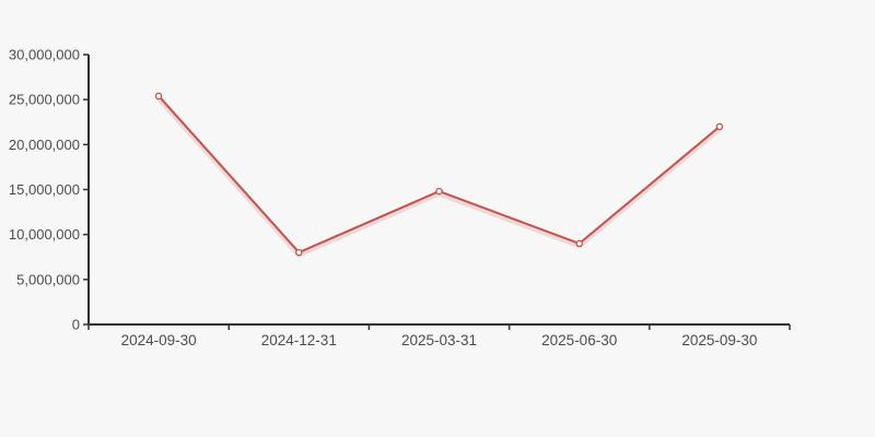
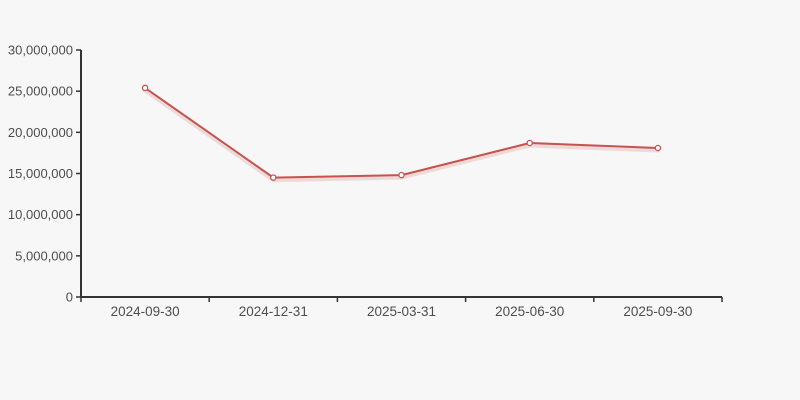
2024-12-31: 8000000 -> 14000000
2025-06-30: 9000000 -> 19000000
2025-09-30: 22000000 -> 18000000
